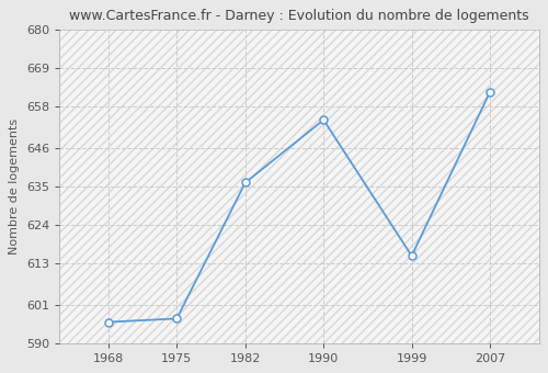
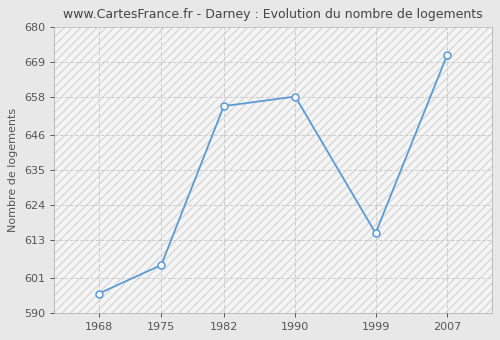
1975: 597 -> 605
1982: 636 -> 655
1990: 654 -> 658
2007: 662 -> 671
